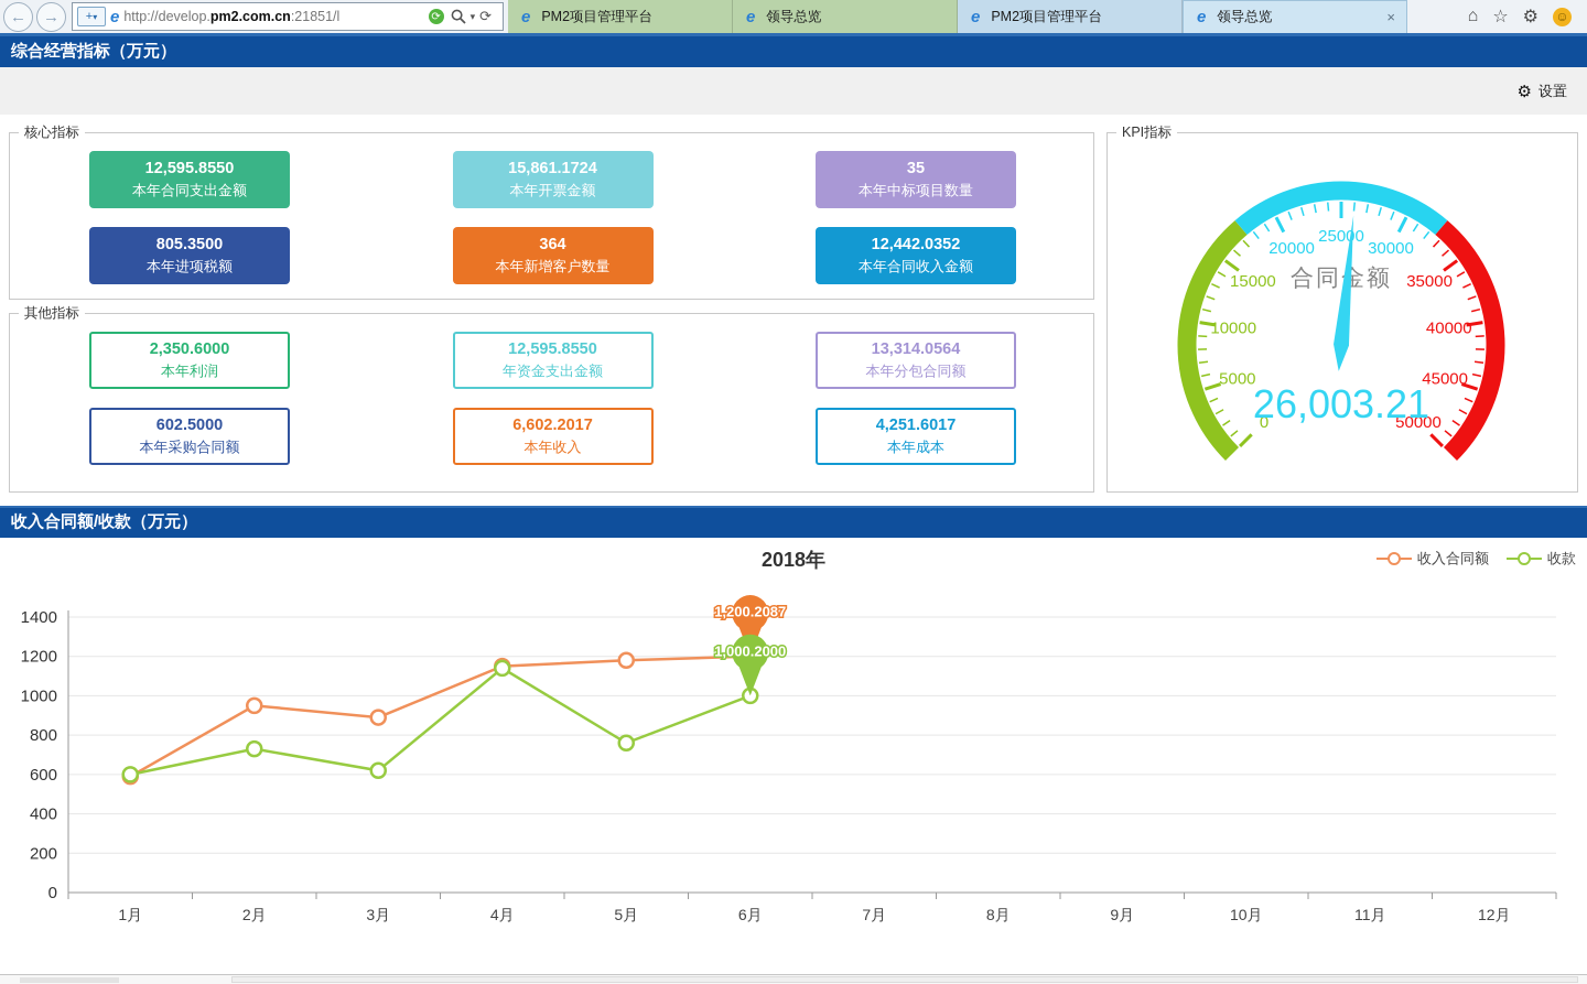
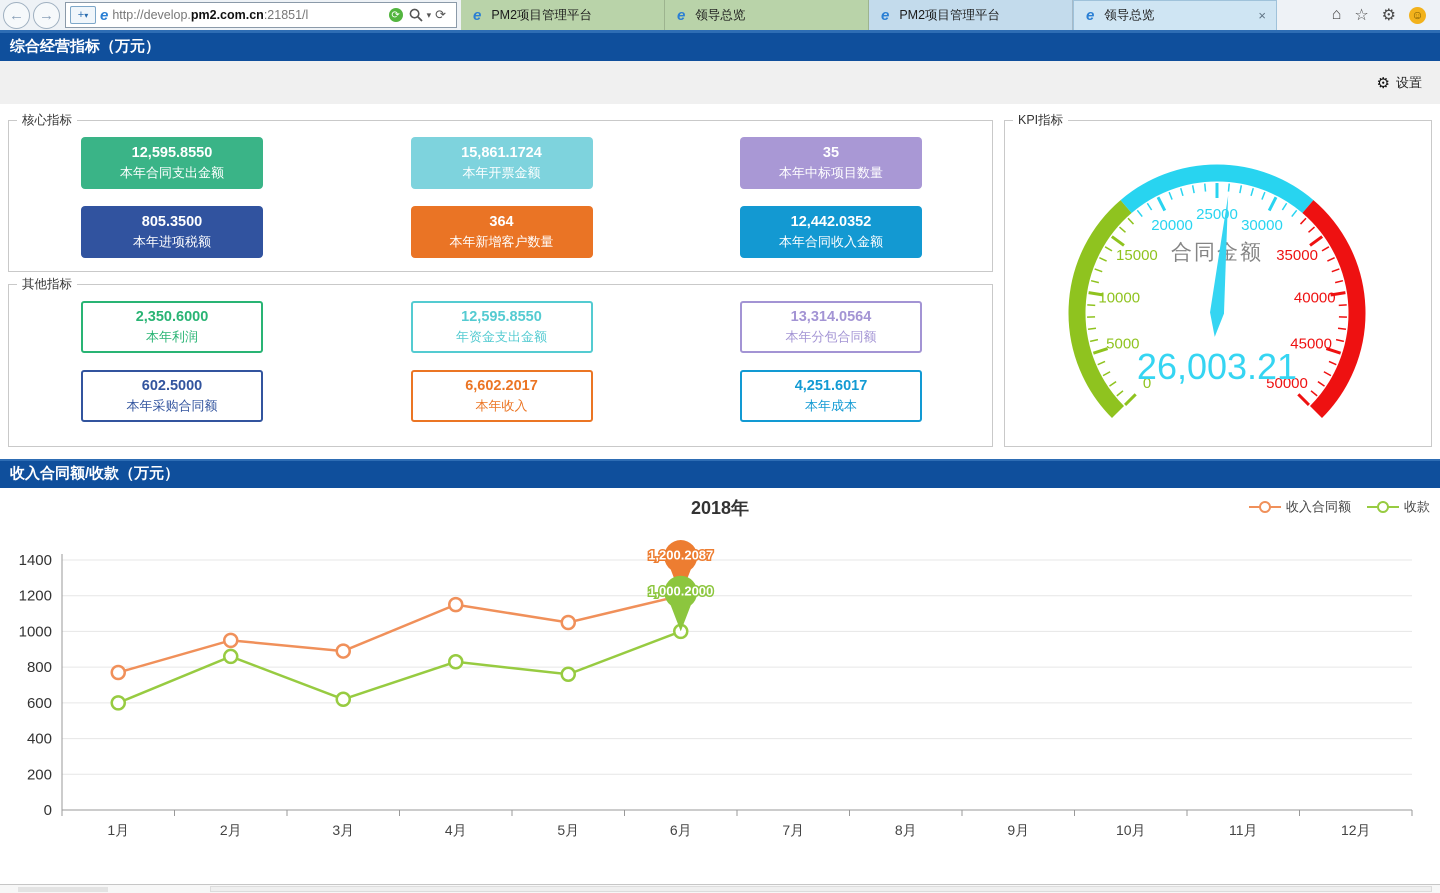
收入合同额/1月: 590 -> 770
收款/2月: 730 -> 860
收款/4月: 1140 -> 830
收入合同额/5月: 1180 -> 1050
